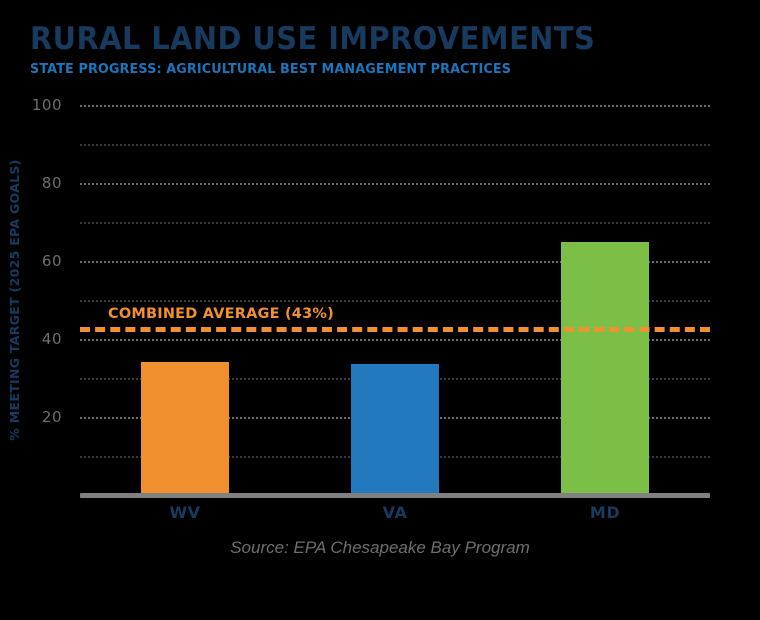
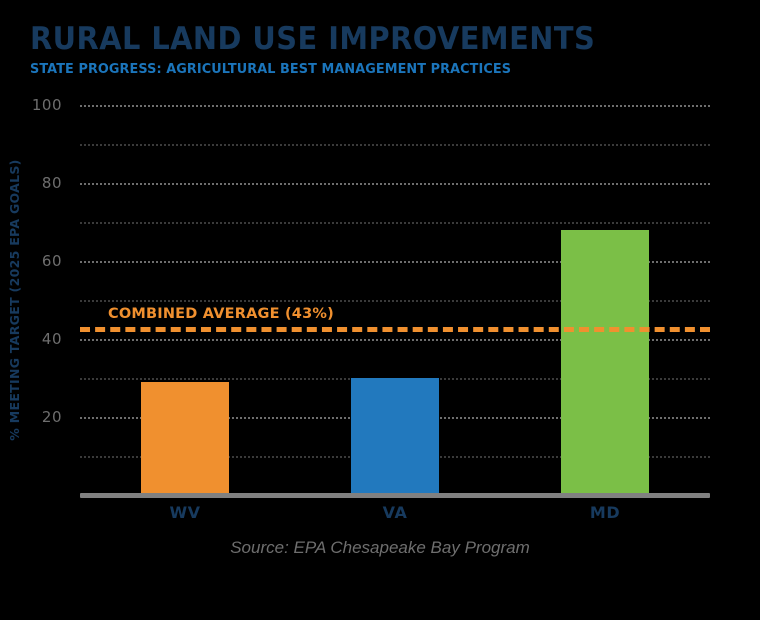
WV: 34 -> 29
VA: 34 -> 30
MD: 65 -> 68
